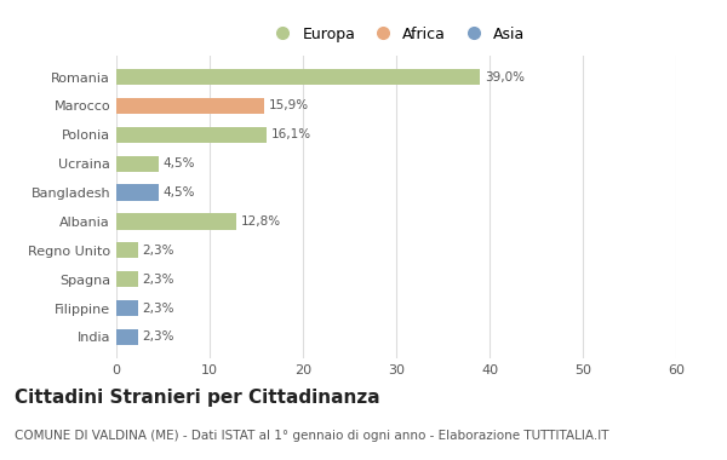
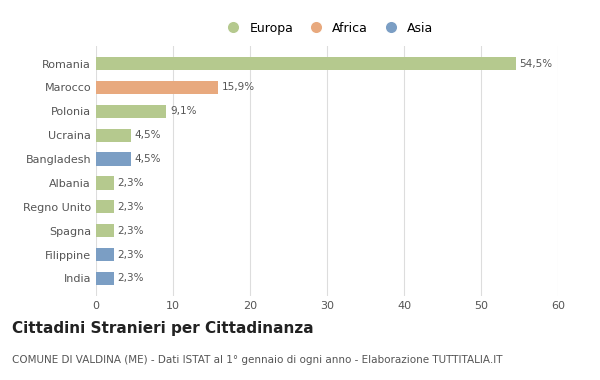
Romania: 39,0% -> 54,5%
Polonia: 16,1% -> 9,1%
Albania: 12,8% -> 2,3%
